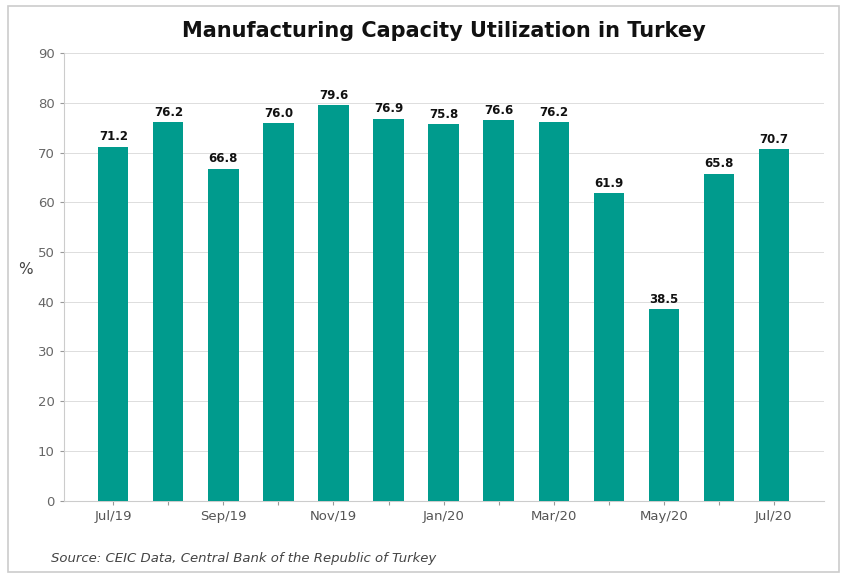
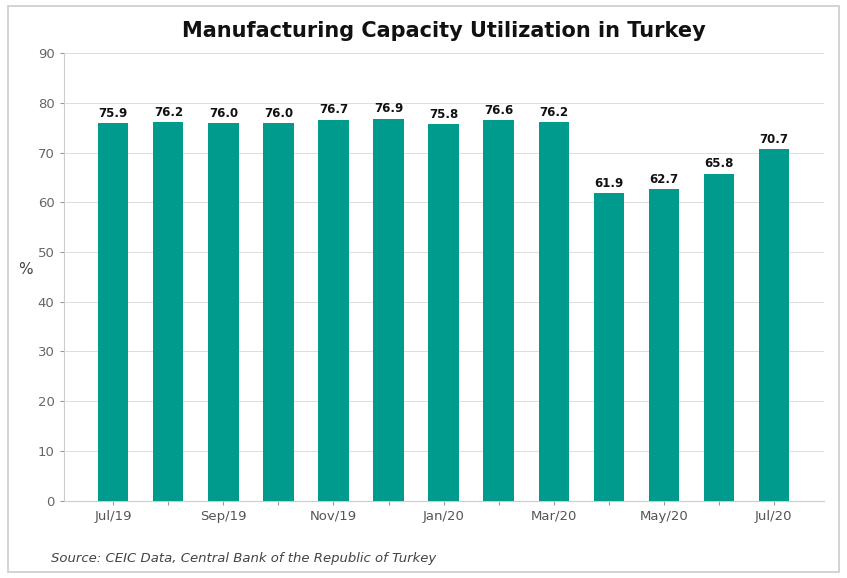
Jul/19: 71.2 -> 75.9
Sep/19: 66.8 -> 76.0
Nov/19: 79.6 -> 76.7
May/20: 38.5 -> 62.7
